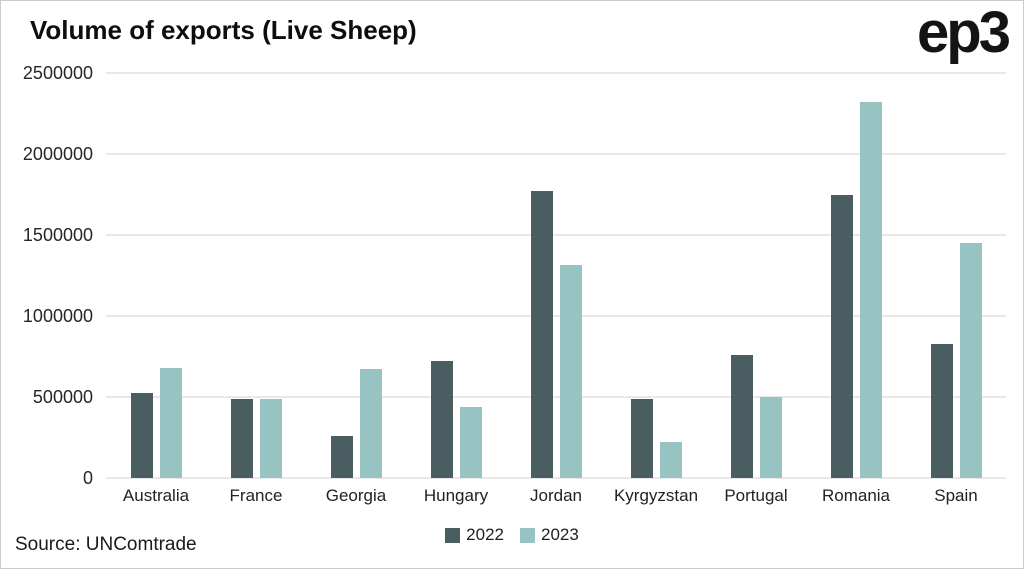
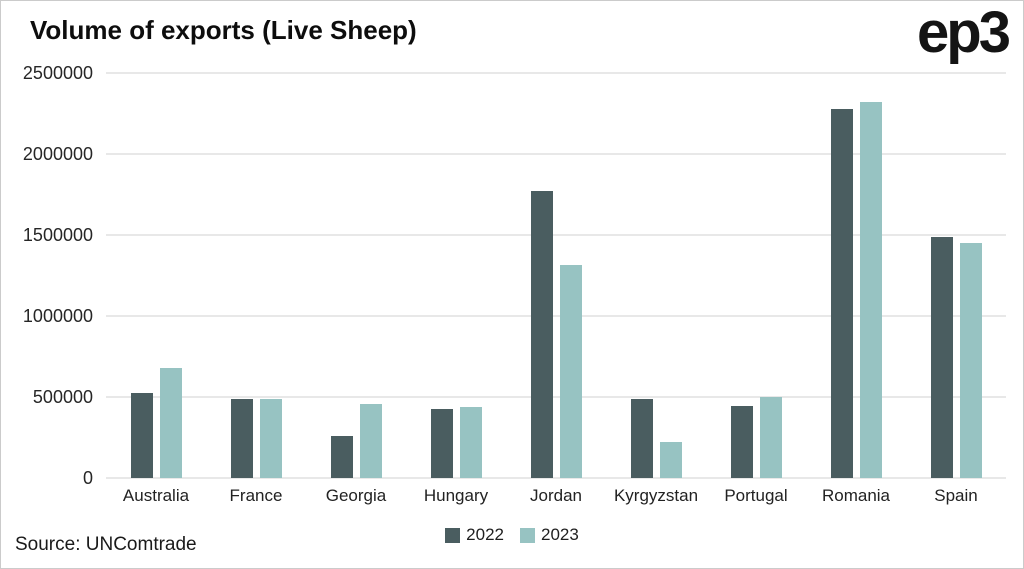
2023/Georgia: 670000 -> 460000
2022/Hungary: 720000 -> 430000
2022/Portugal: 760000 -> 440000
2022/Romania: 1750000 -> 2280000
2022/Spain: 830000 -> 1490000
